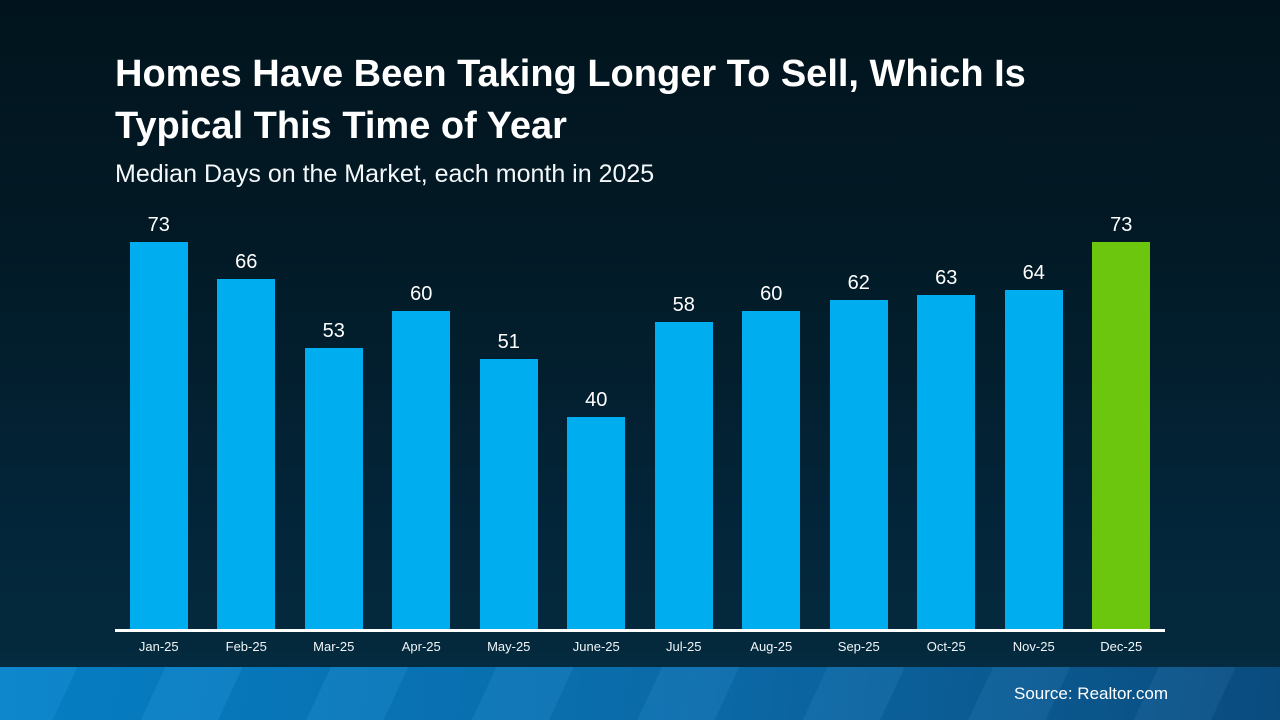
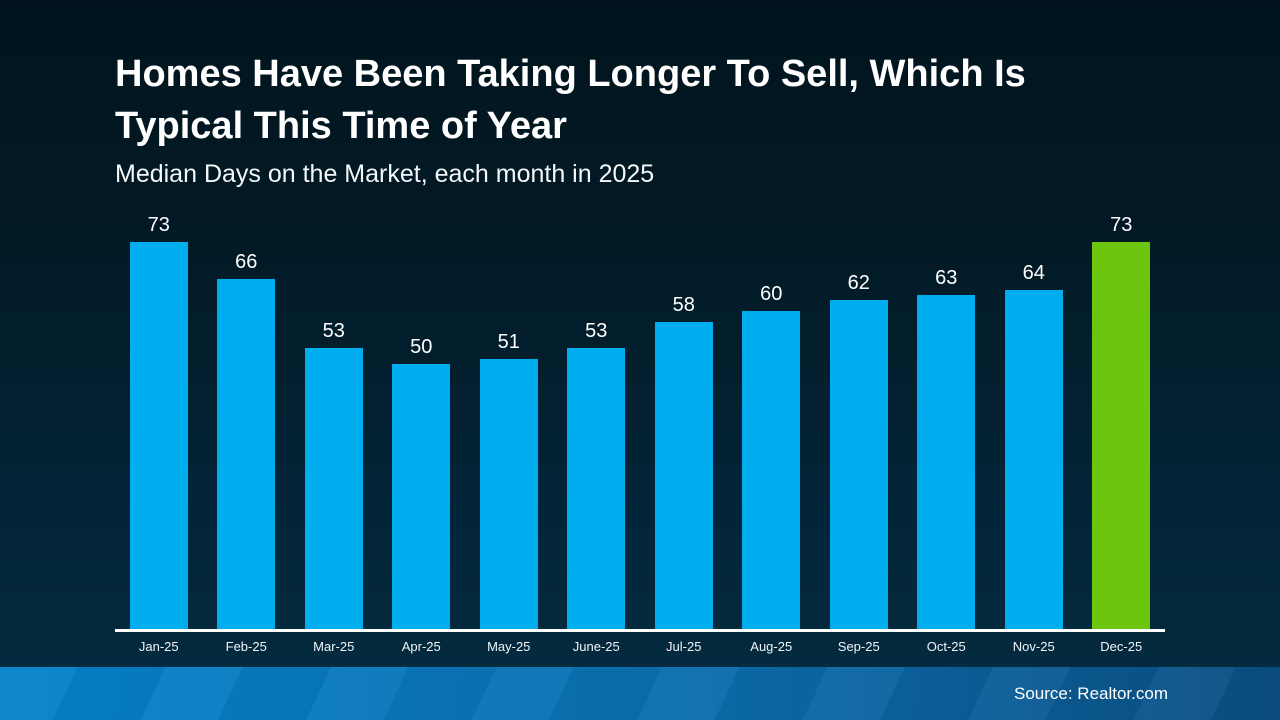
Apr-25: 60 -> 50
June-25: 40 -> 53
